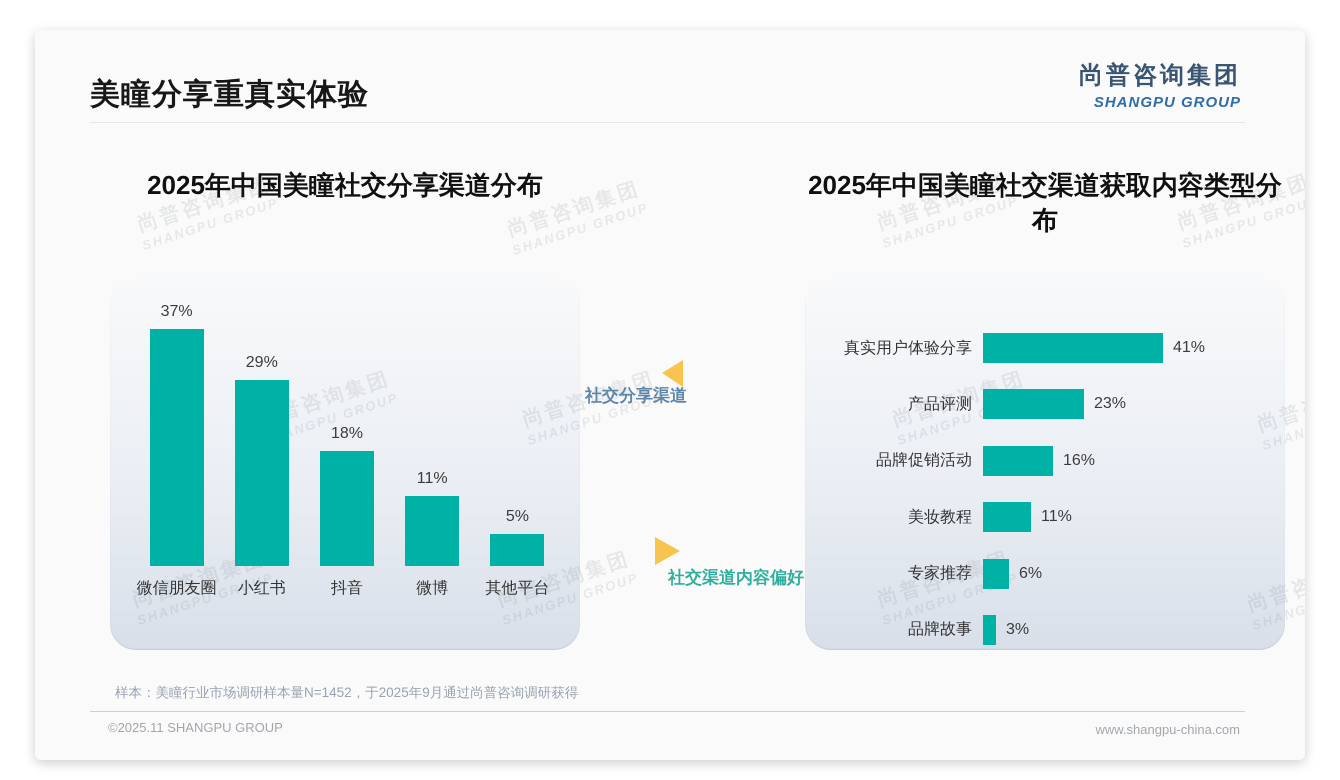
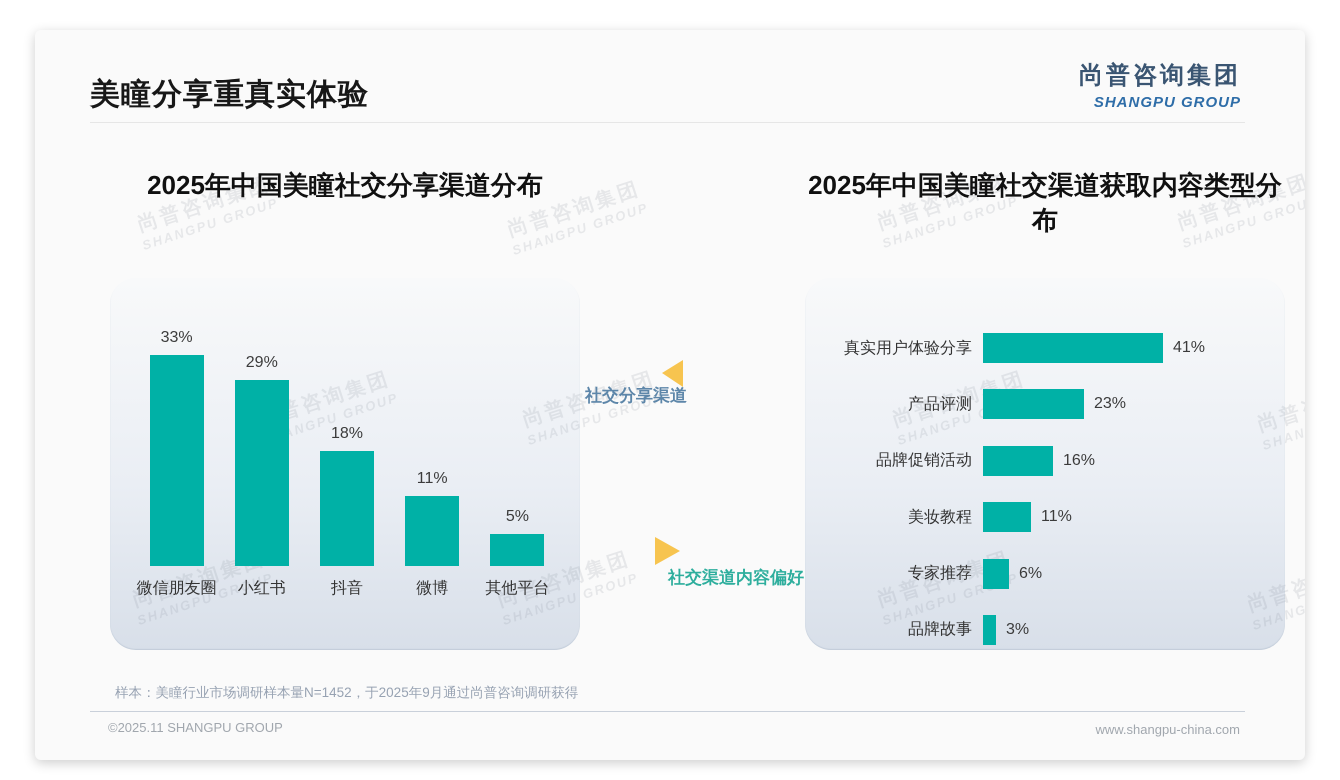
2025年中国美瞳社交分享渠道分布/微信朋友圈: 37% -> 33%
